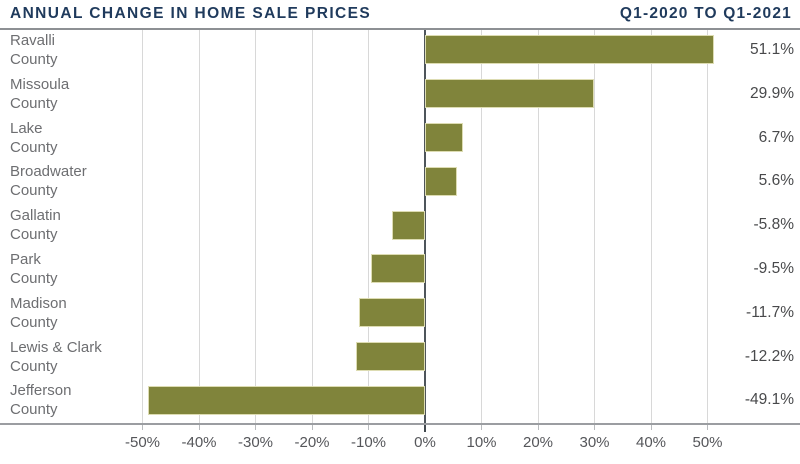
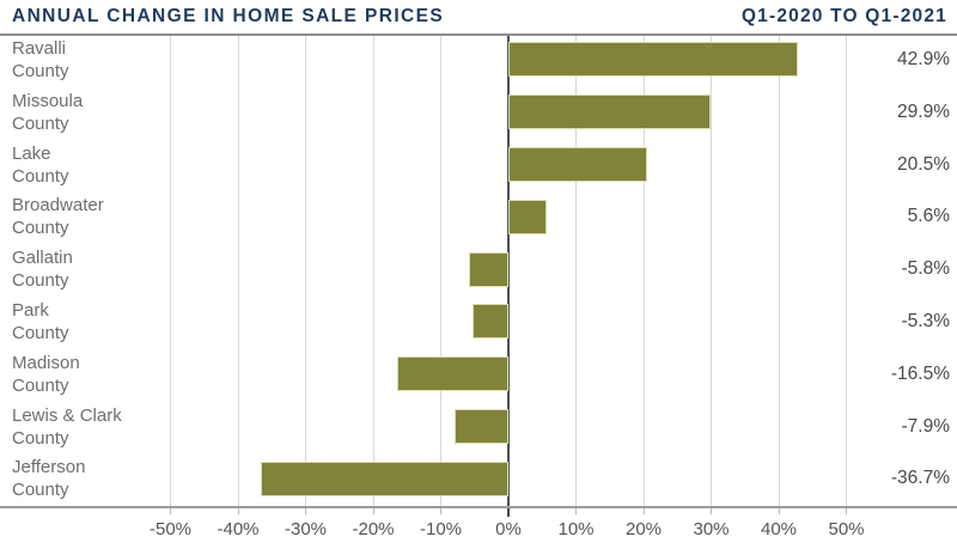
Ravalli County: 51.1% -> 42.9%
Lake County: 6.7% -> 20.5%
Park County: -9.5% -> -5.3%
Madison County: -11.7% -> -16.5%
Lewis & Clark County: -12.2% -> -7.9%
Jefferson County: -49.1% -> -36.7%
